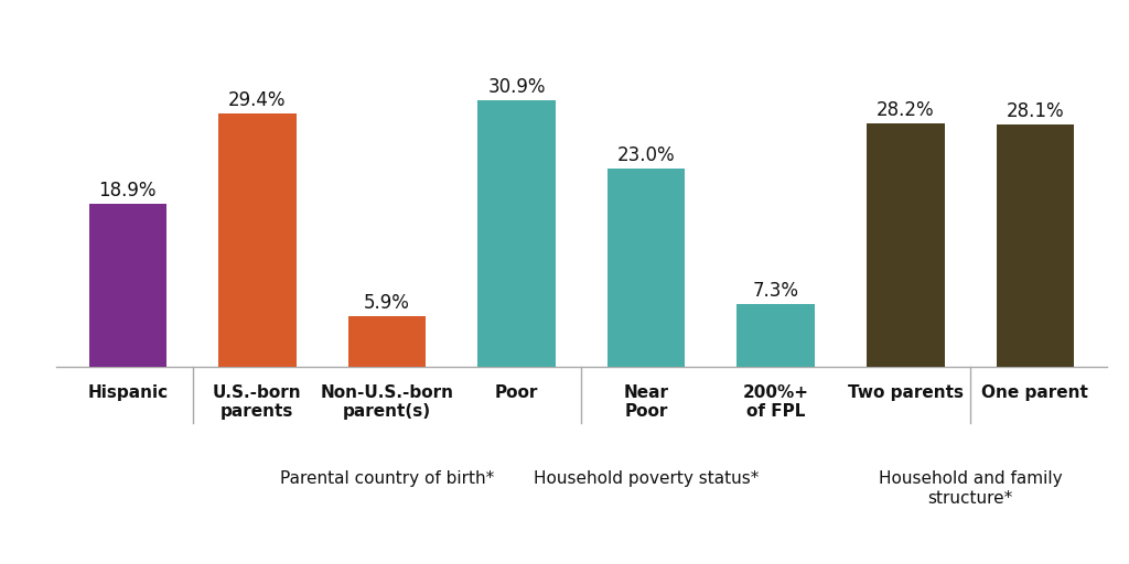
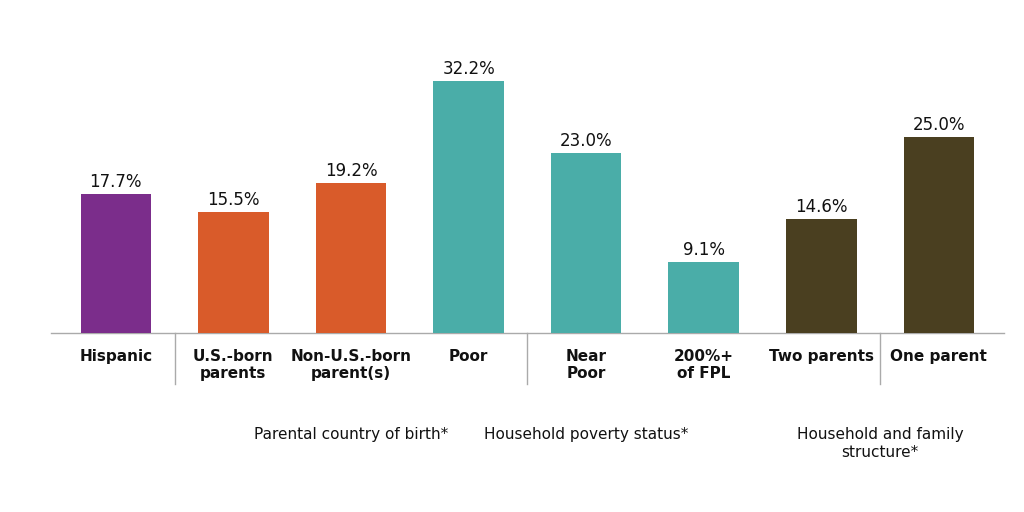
Hispanic: 18.9% -> 17.7%
U.S.-born parents: 29.4% -> 15.5%
Non-U.S.-born parent(s): 5.9% -> 19.2%
Poor: 30.9% -> 32.2%
200%+ of FPL: 7.3% -> 9.1%
Two parents: 28.2% -> 14.6%
One parent: 28.1% -> 25.0%
